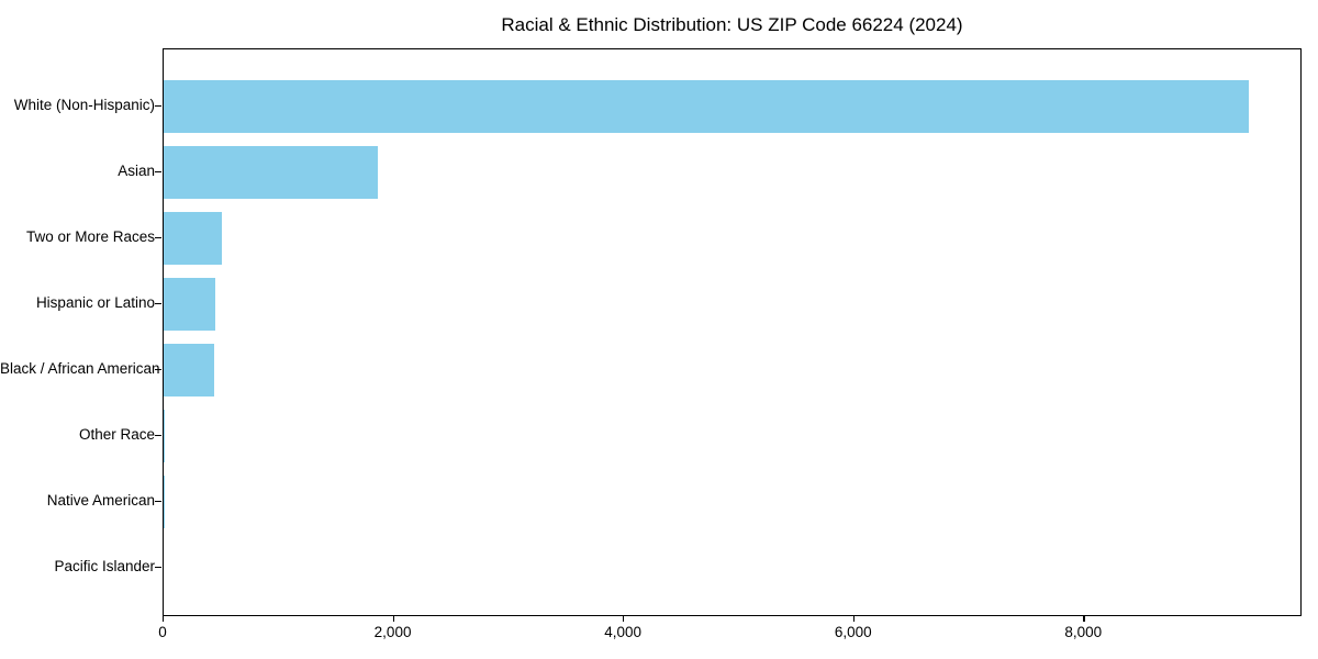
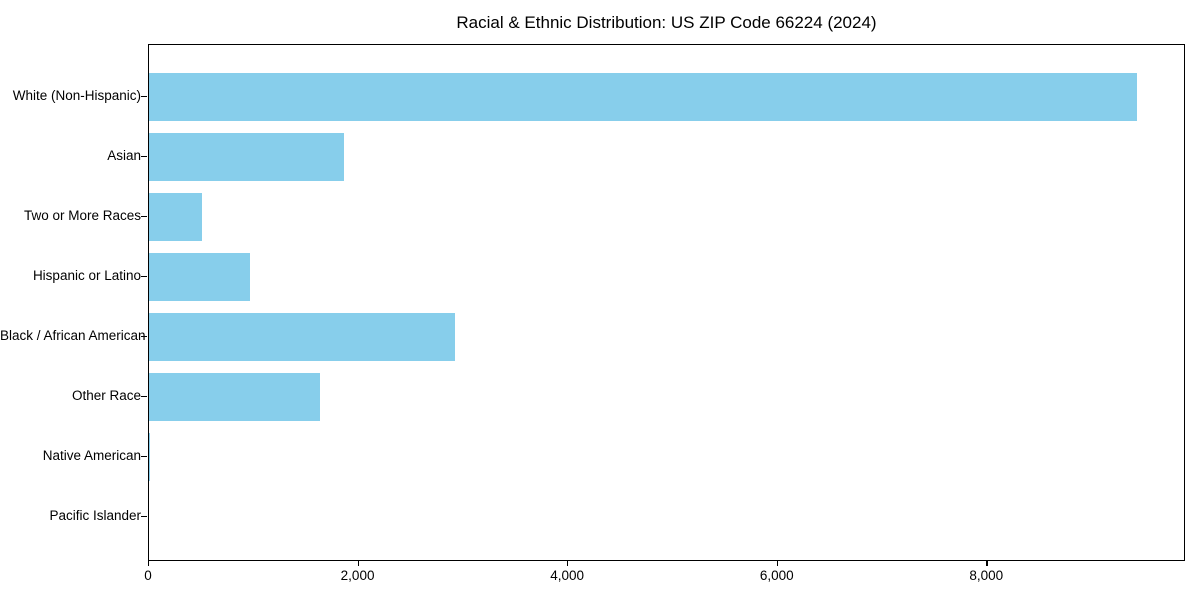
Hispanic or Latino: 440 -> 960
Black / African American: 440 -> 2920
Other Race: 10 -> 1630
